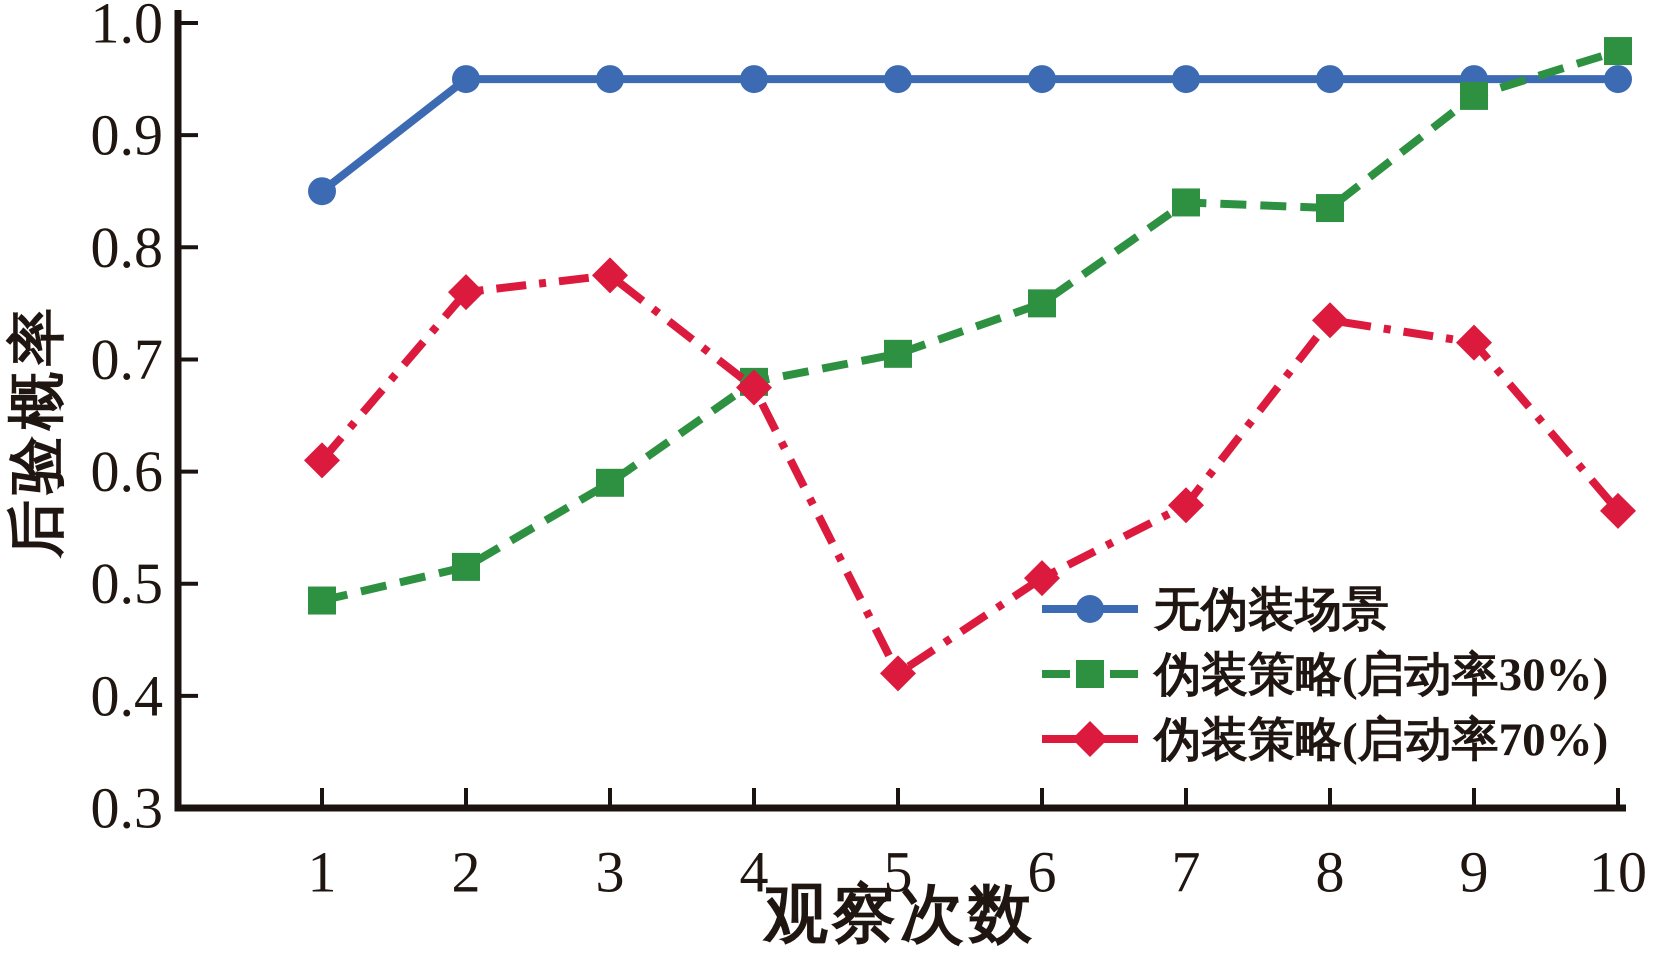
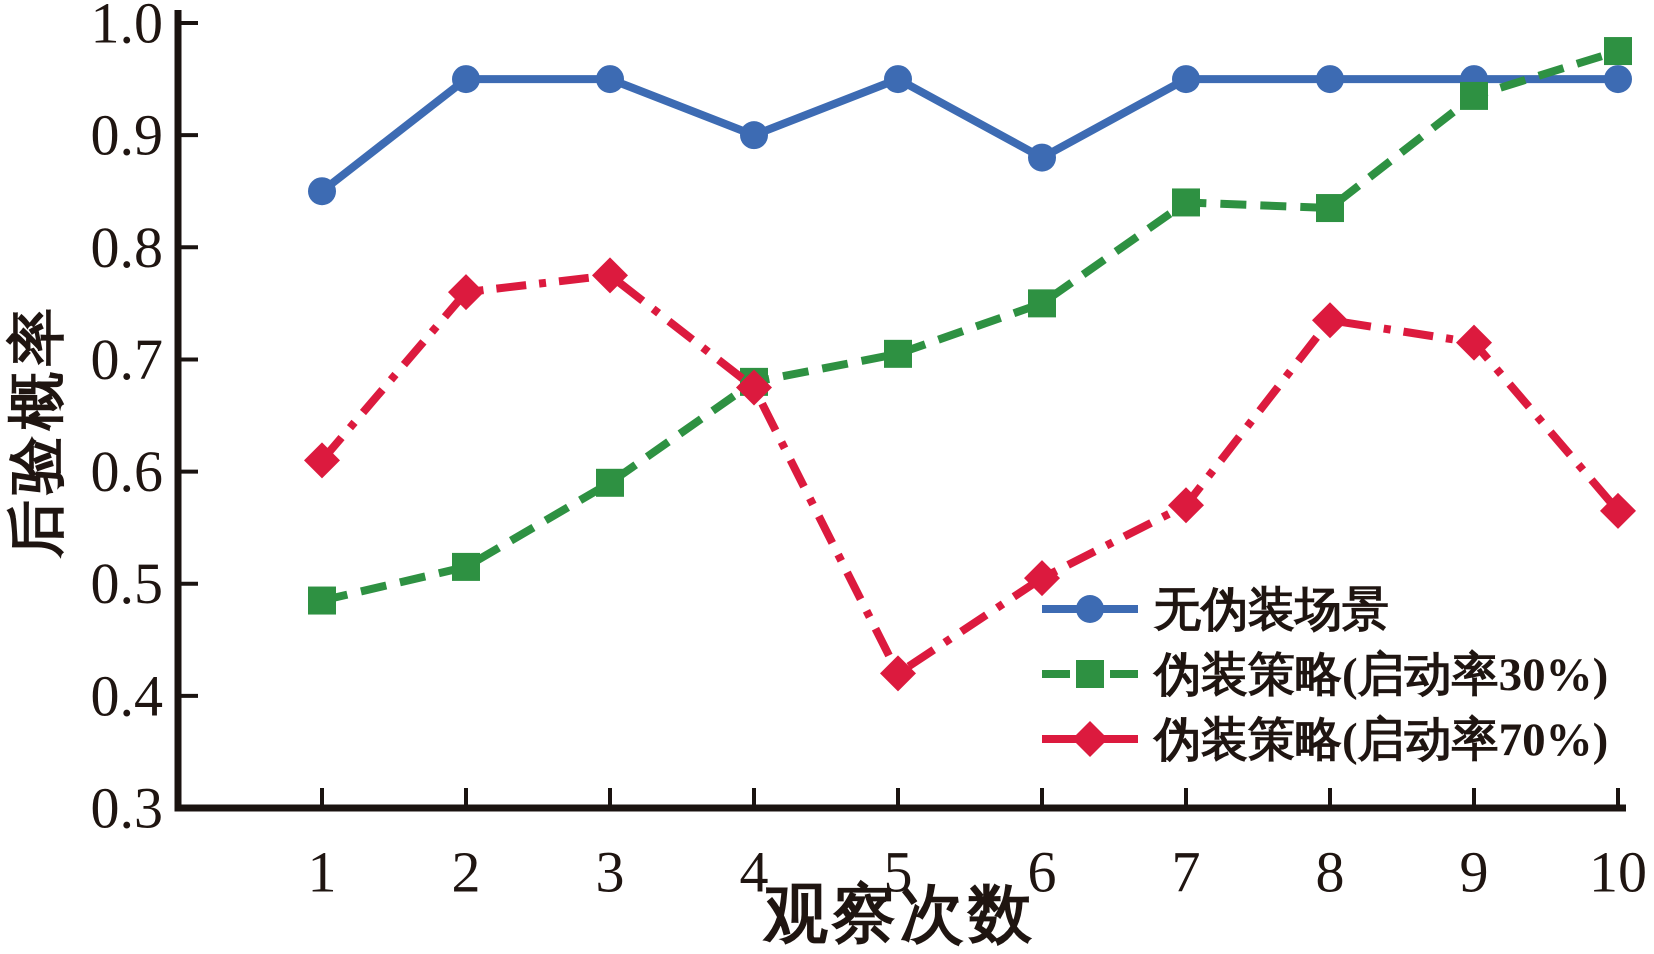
无伪装场景/4: 0.95 -> 0.90
无伪装场景/6: 0.95 -> 0.88
